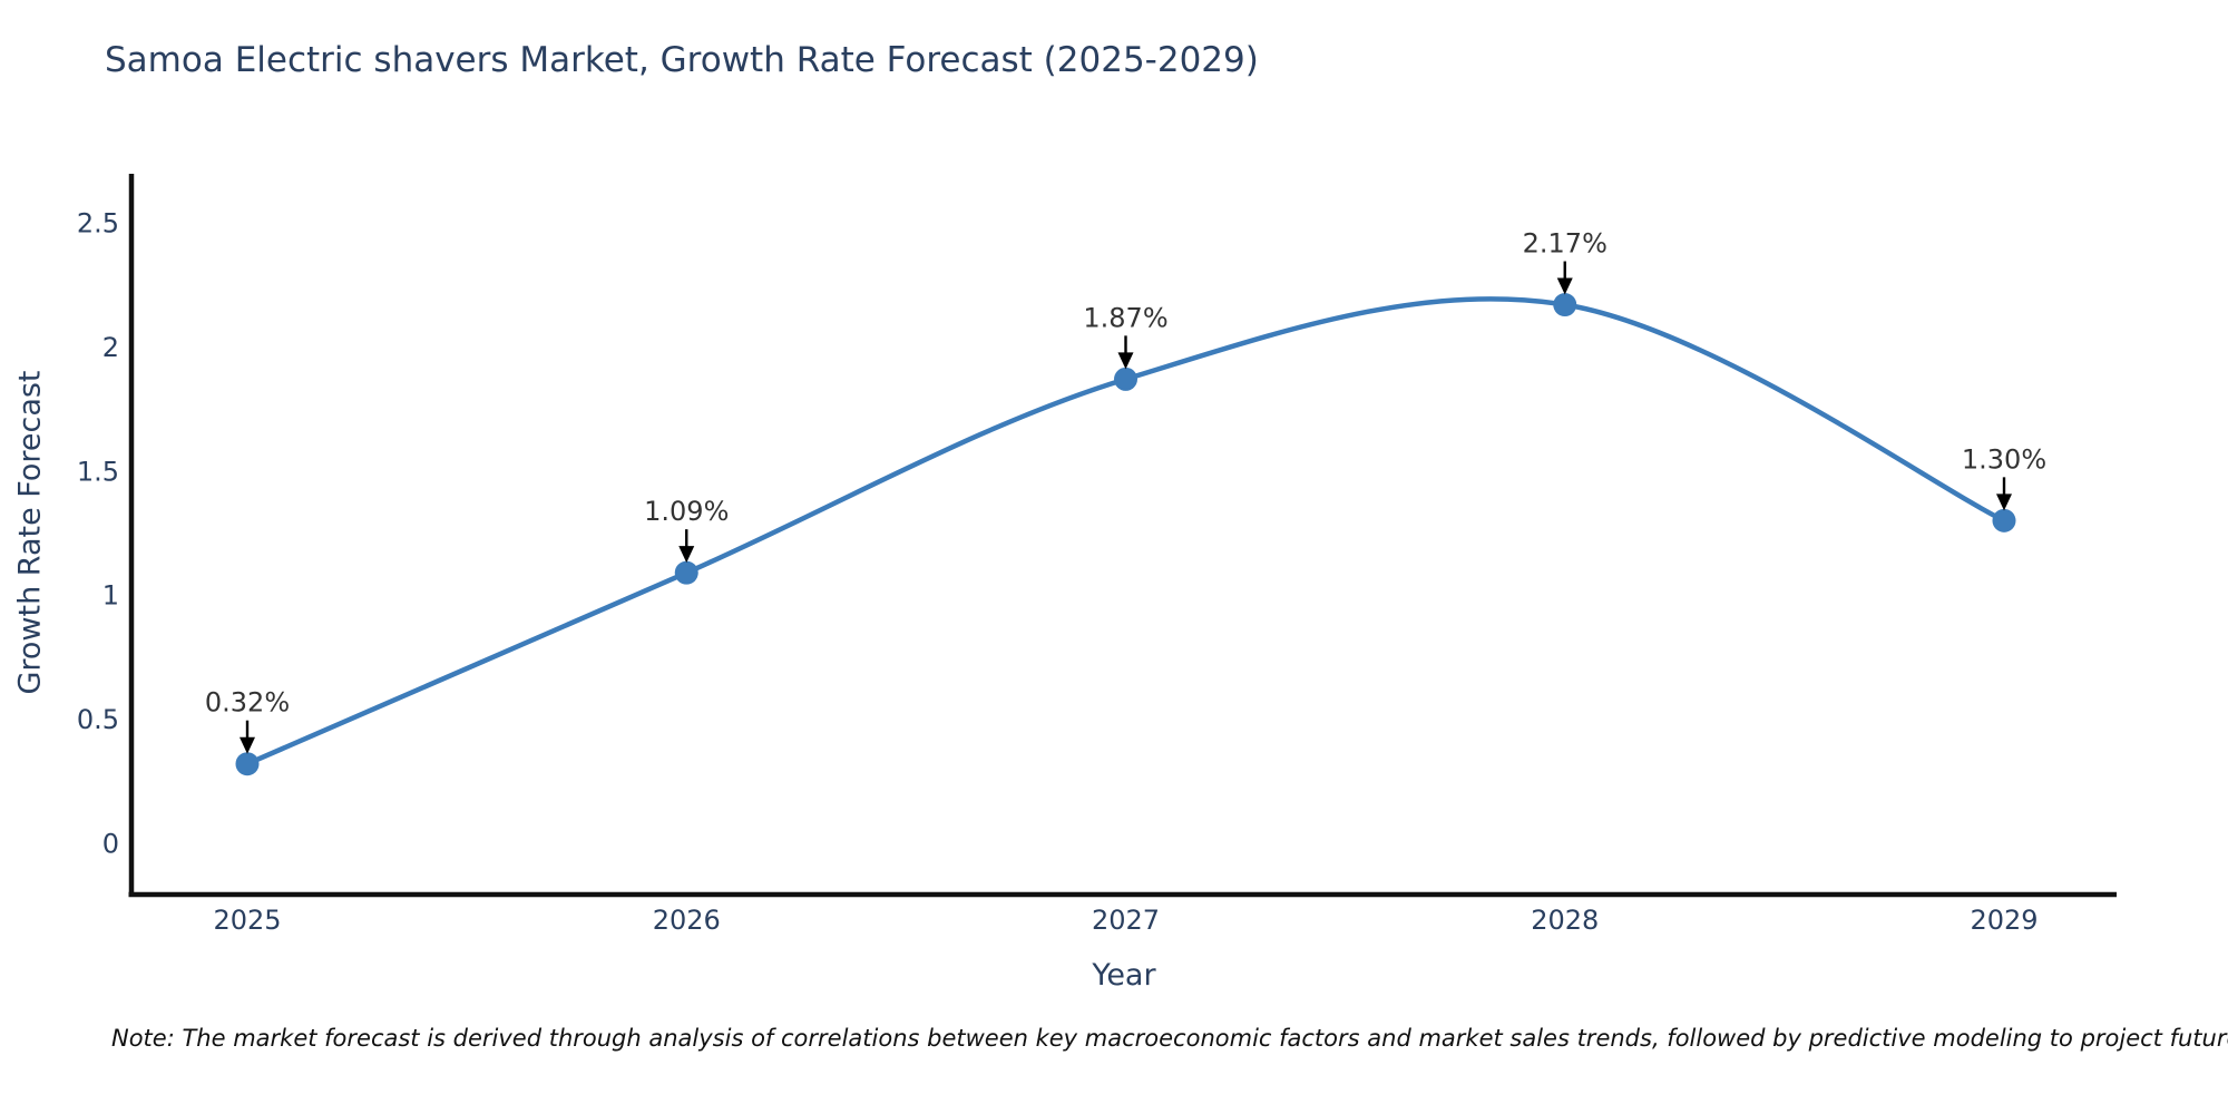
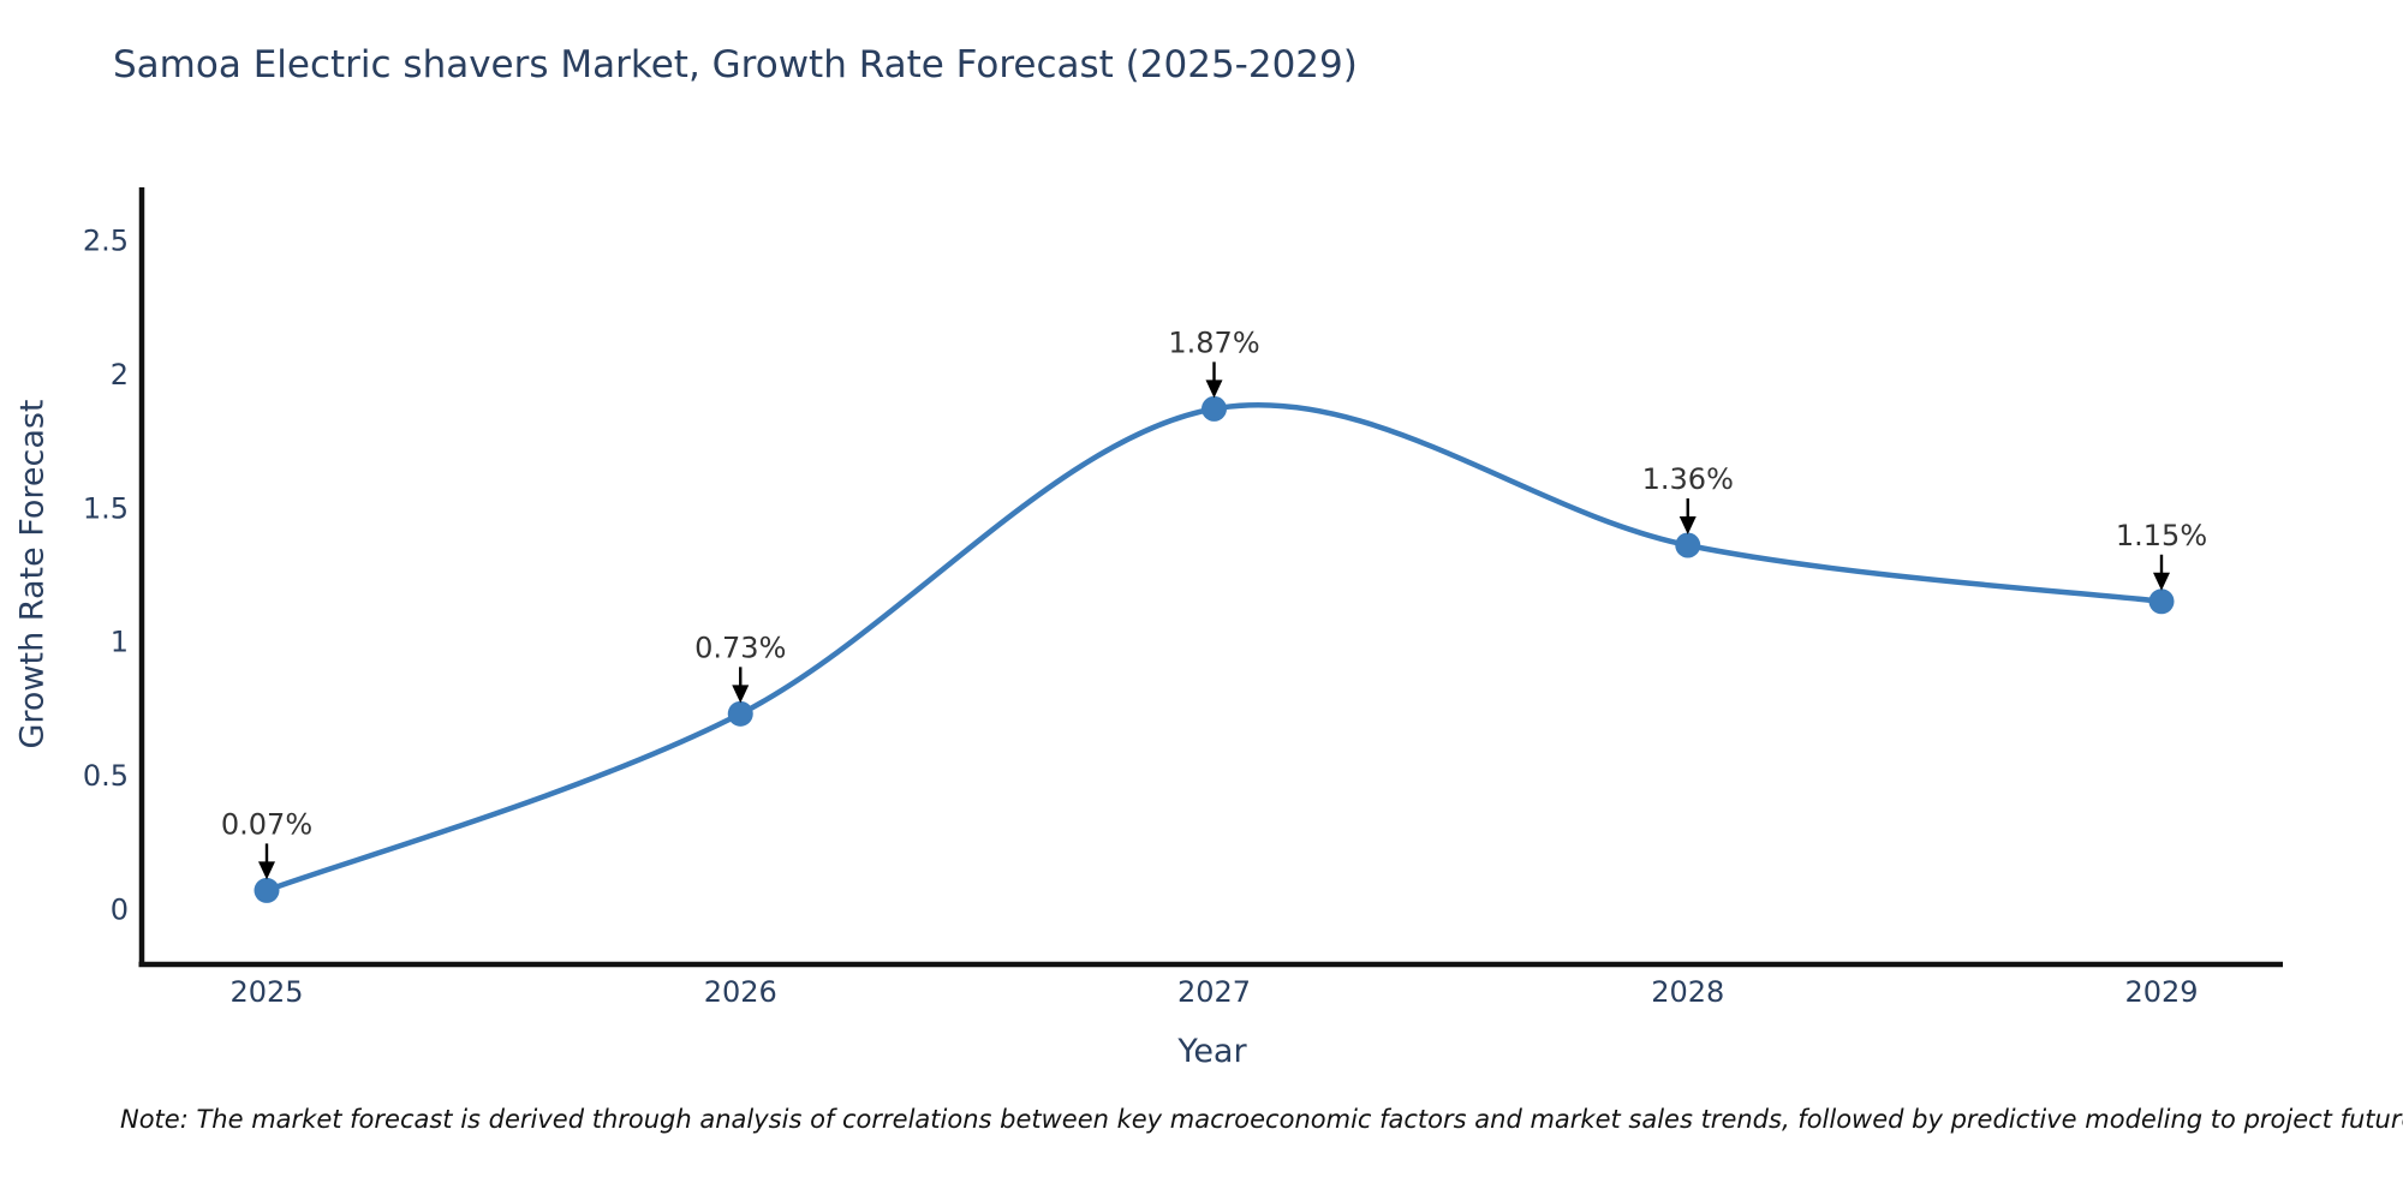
2025: 0.32% -> 0.07%
2026: 1.09% -> 0.73%
2028: 2.17% -> 1.36%
2029: 1.30% -> 1.15%
